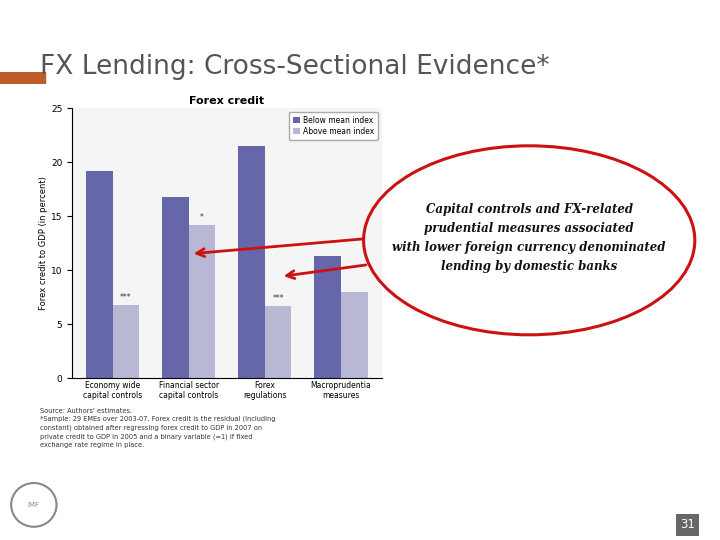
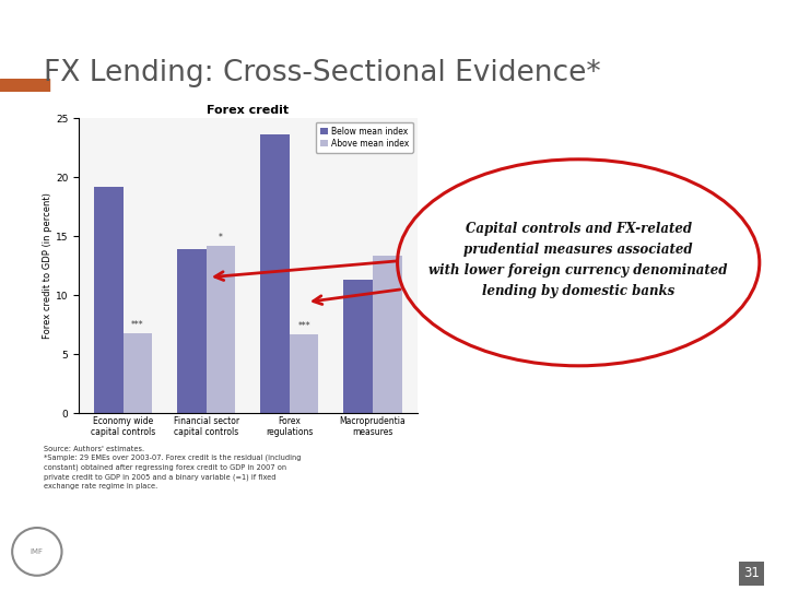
Below mean index/Financial sector capital controls: 16.8 -> 13.9
Below mean index/Forex regulations: 21.5 -> 23.6
Above mean index/Macroprudentia measures: 8.0 -> 13.3
